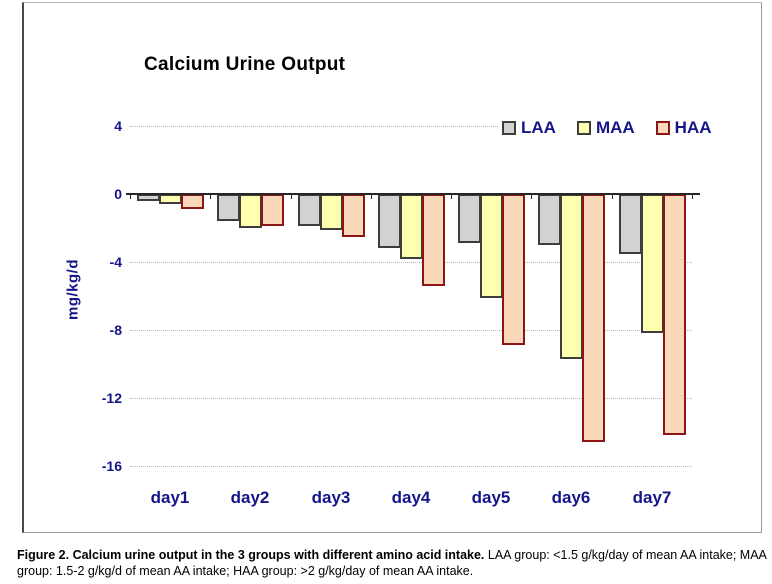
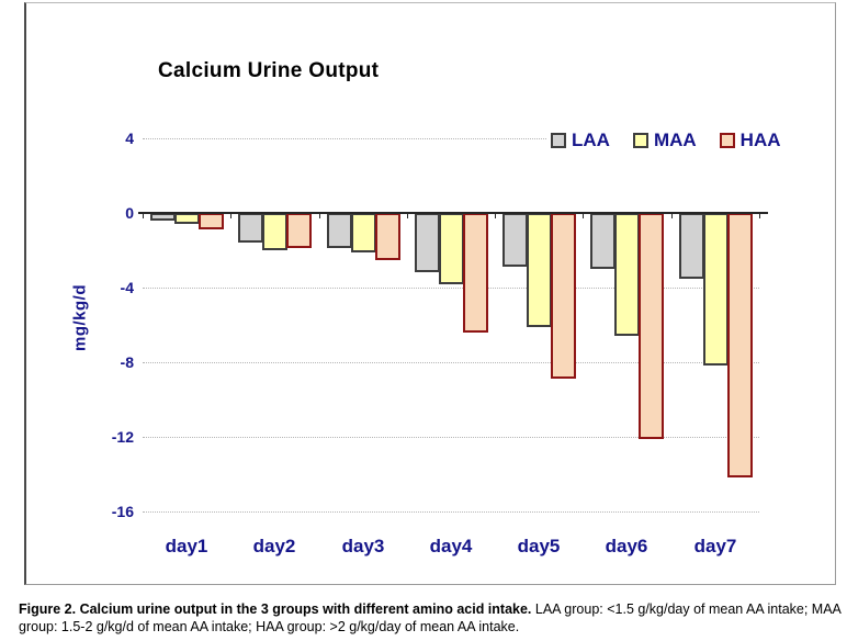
HAA/day4: -5.4 -> -6.4
MAA/day6: -9.7 -> -6.6
HAA/day6: -14.6 -> -12.1
